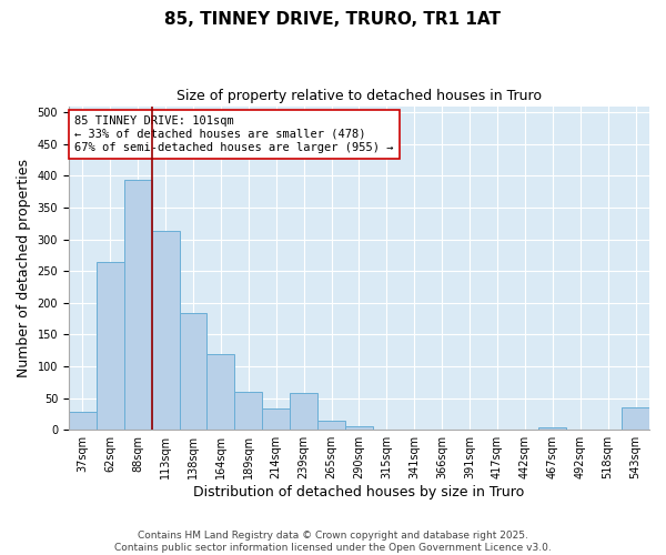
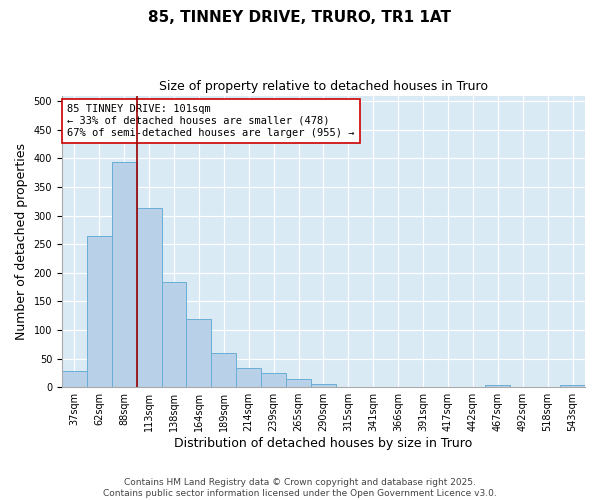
239sqm: 58 -> 25
543sqm: 36 -> 3
